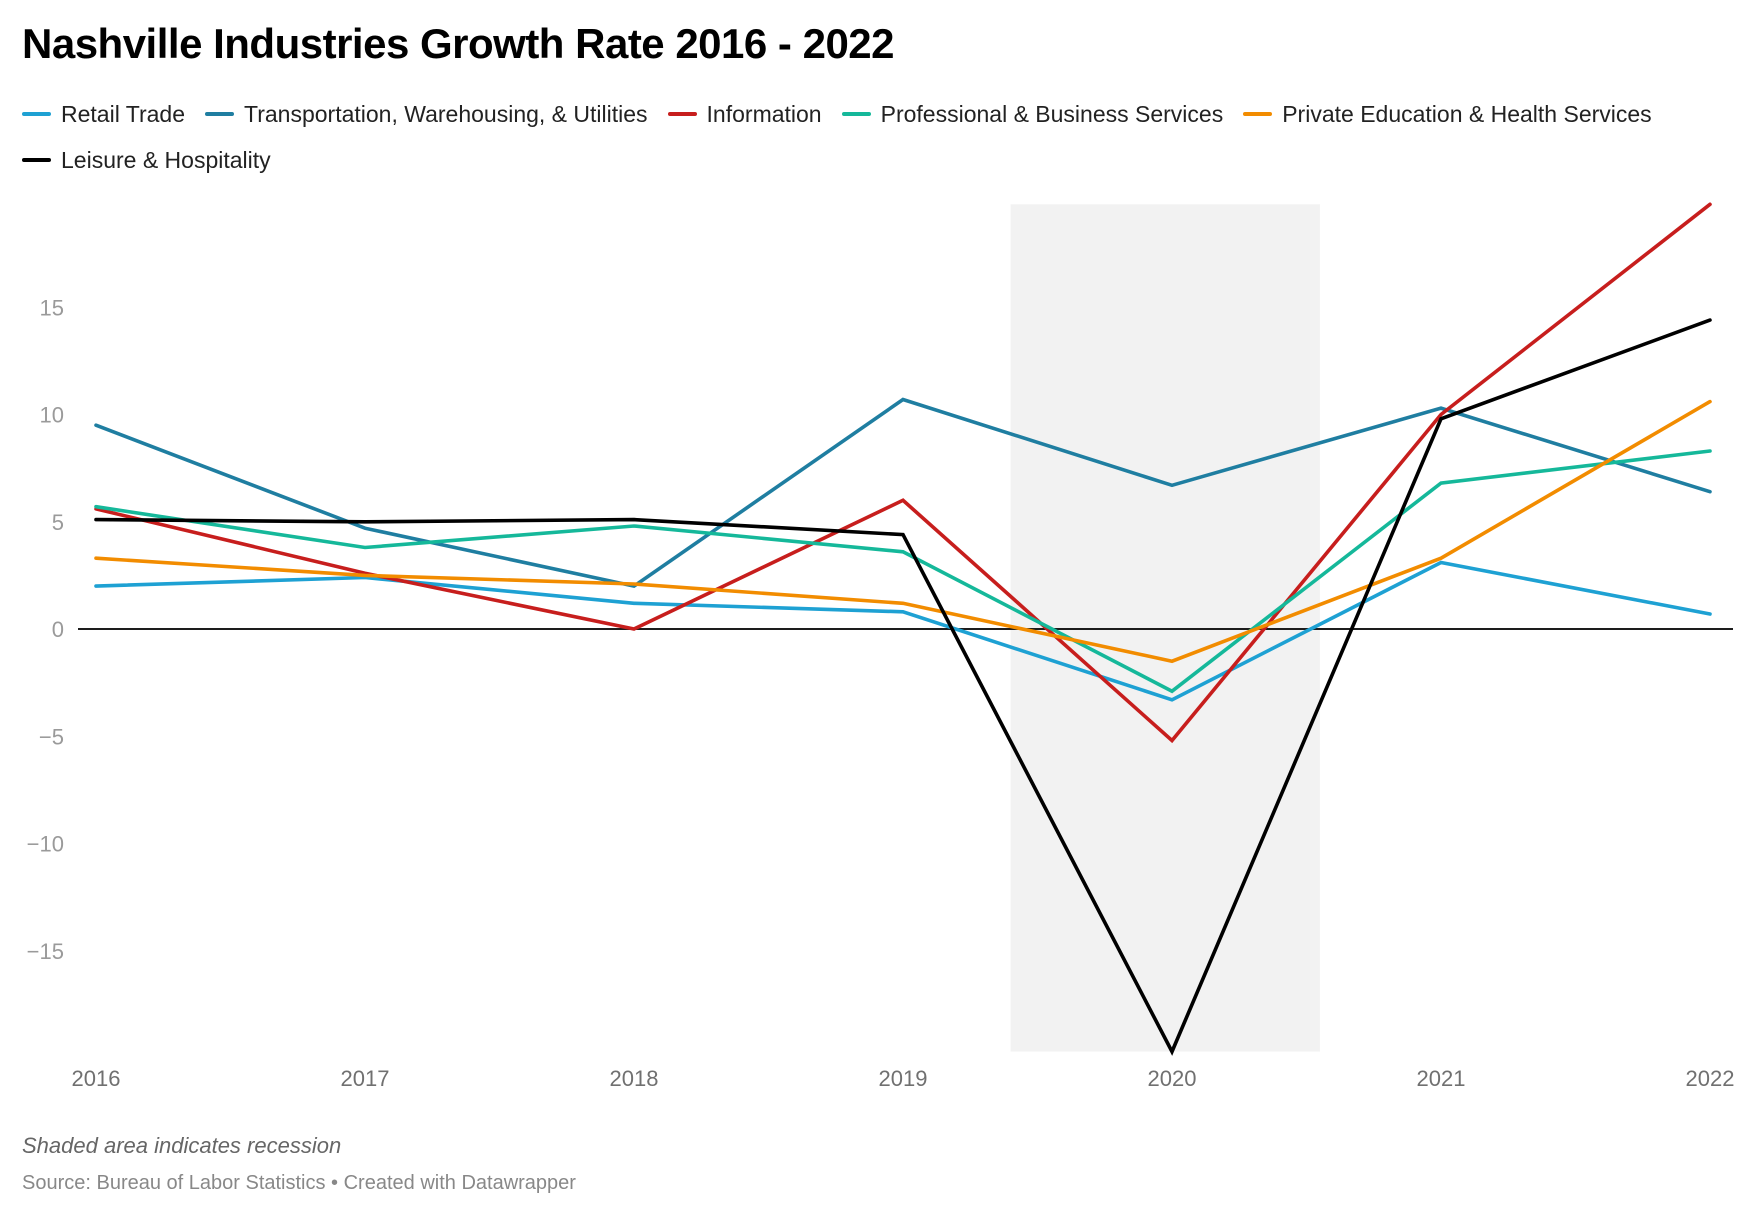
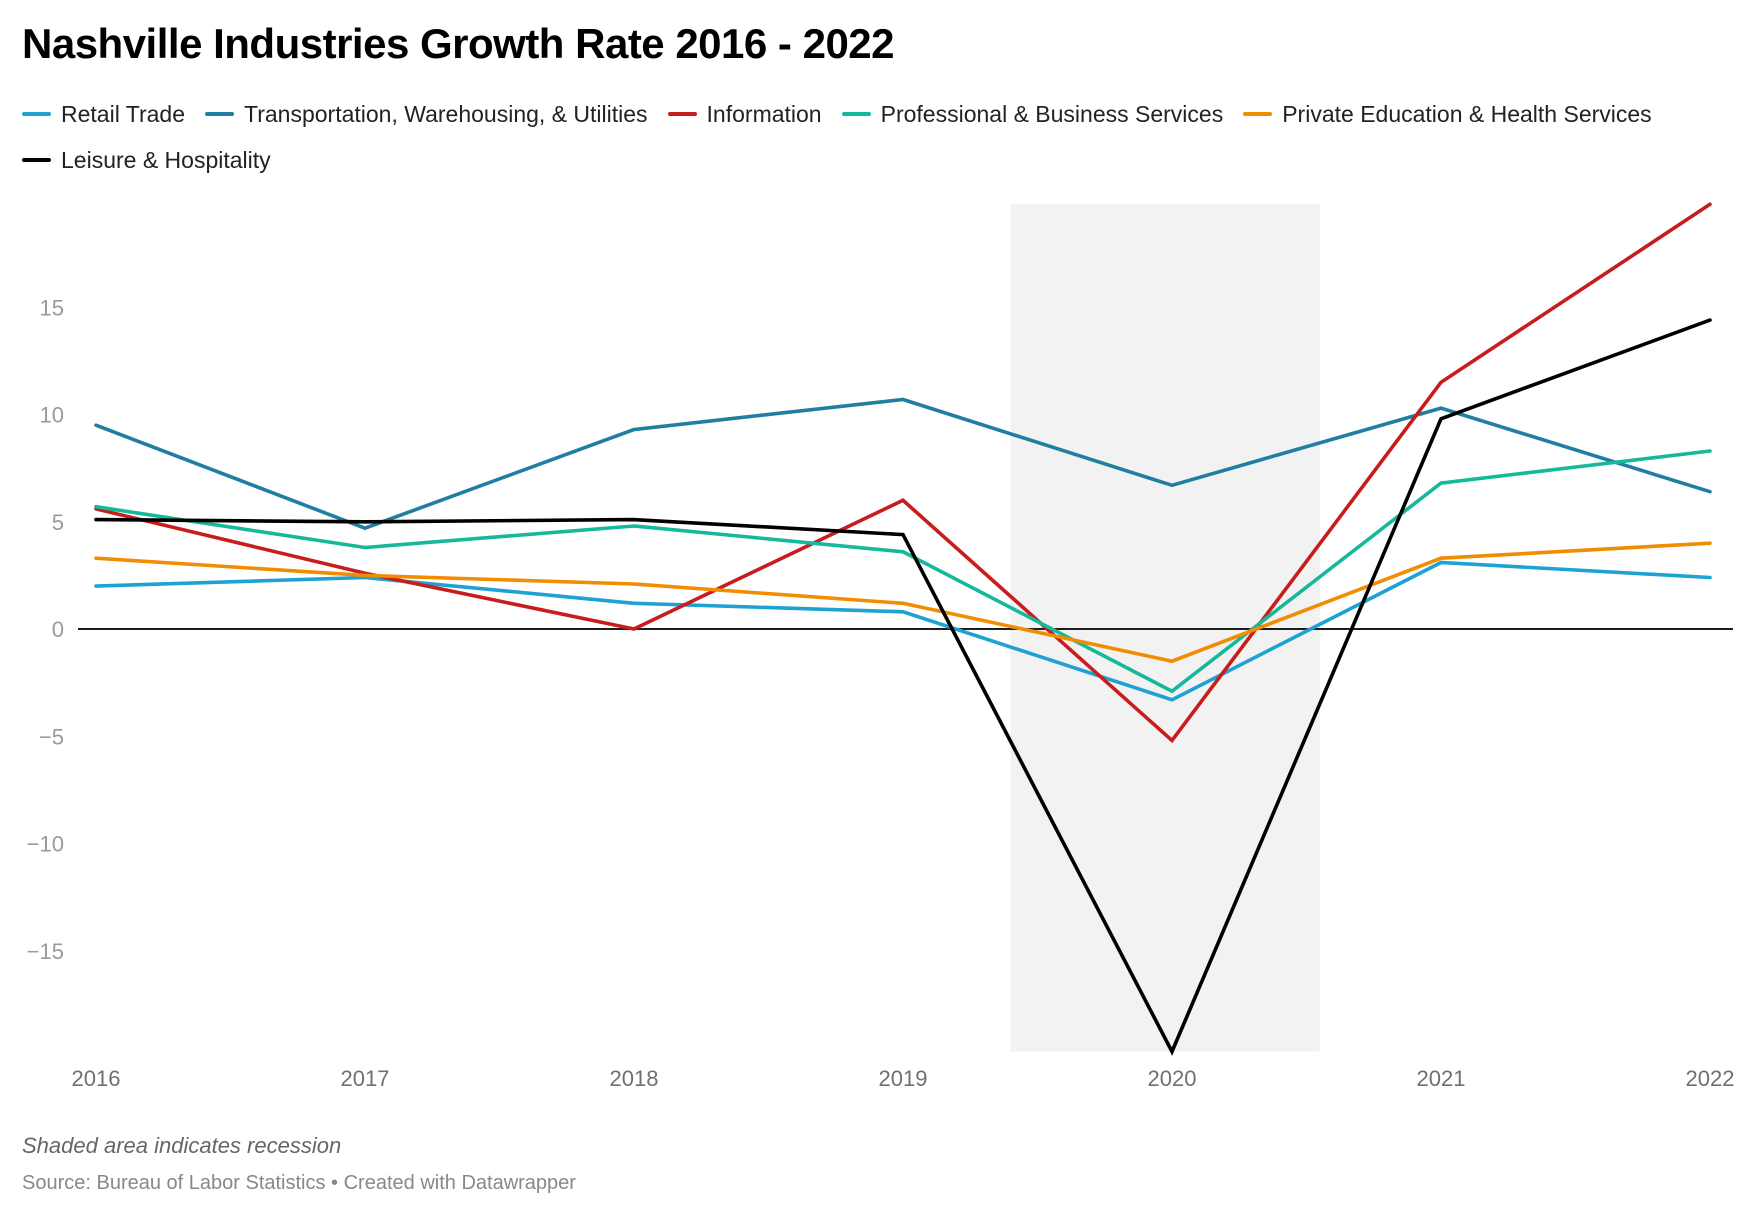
Transportation, Warehousing, & Utilities/2018: 2.0 -> 9.3
Information/2021: 10.0 -> 11.5
Retail Trade/2022: 0.7 -> 2.4
Private Education & Health Services/2022: 10.6 -> 4.0
